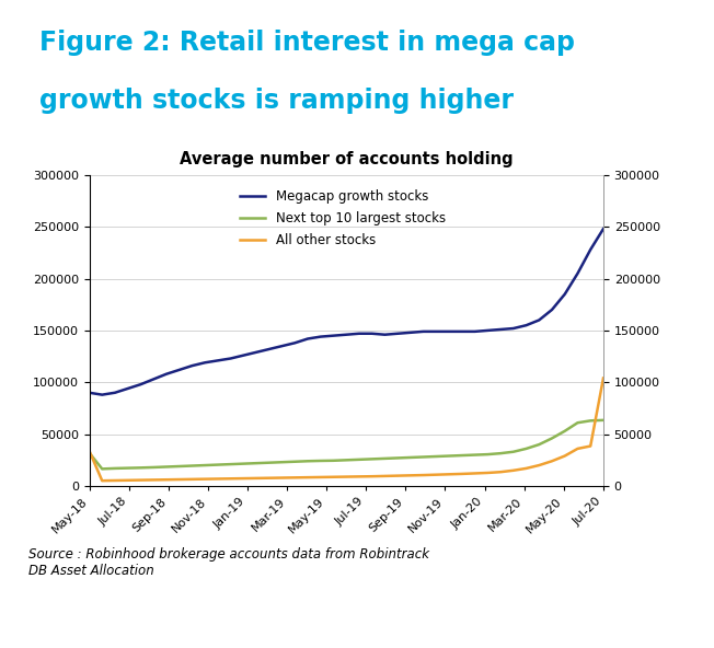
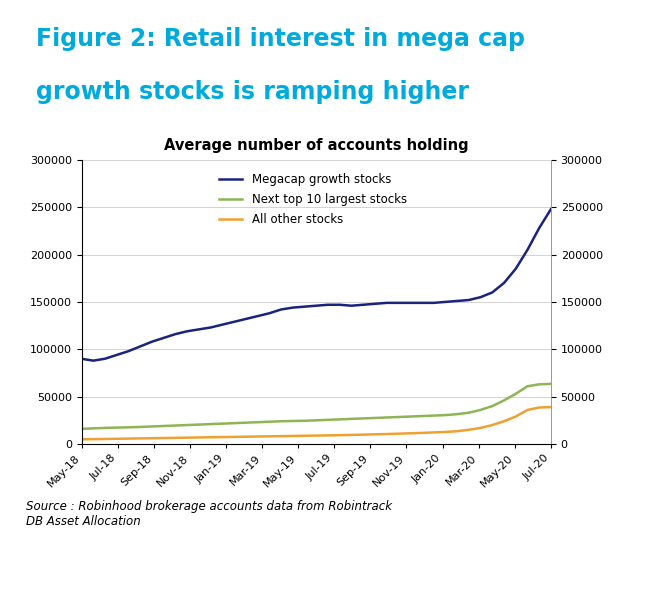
Next top 10 largest stocks/May-18: 32000 -> 16000
All other stocks/May-18: 34000 -> 5000
All other stocks/Jul-20: 104000 -> 39000
